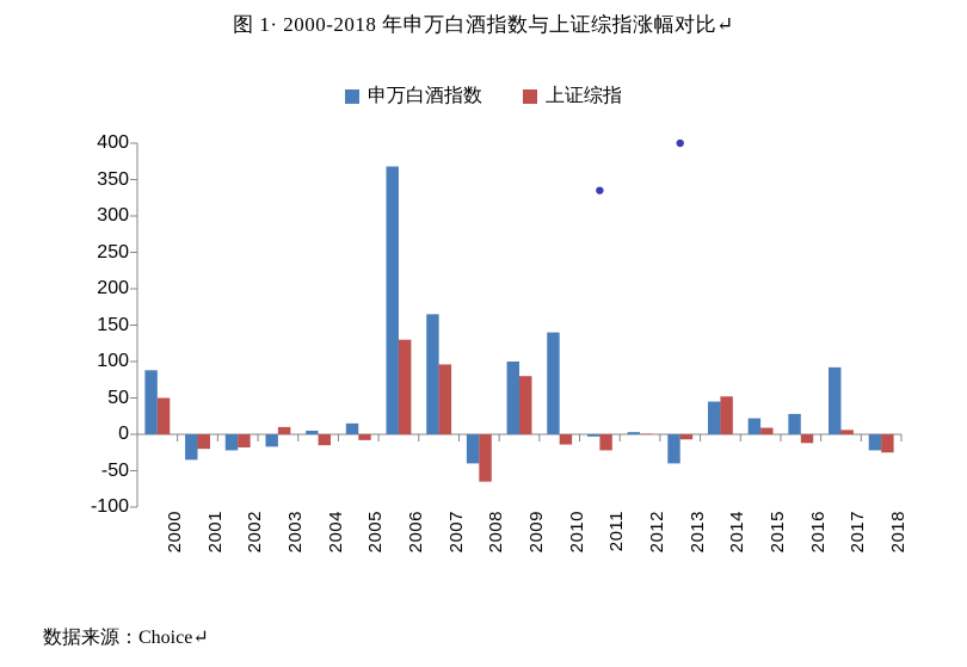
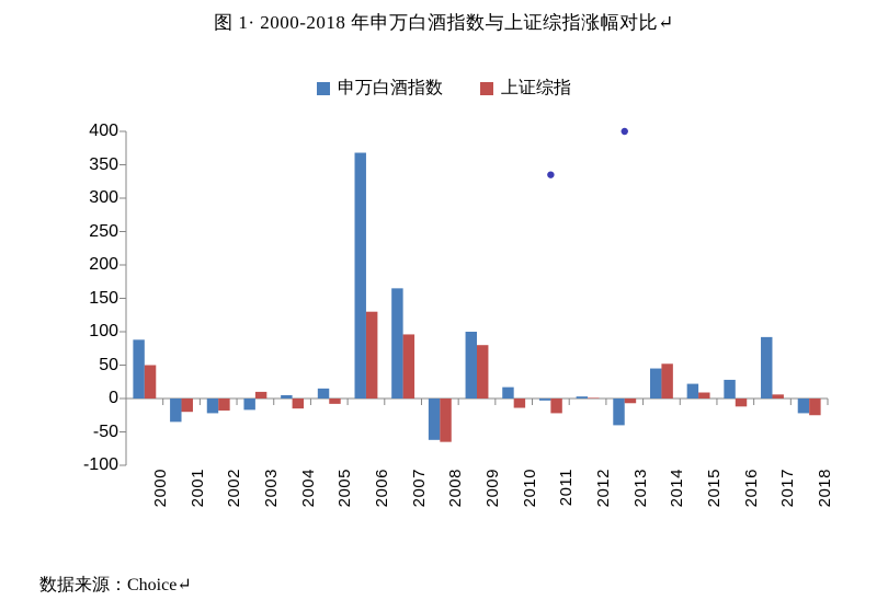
申万白酒指数/2008: -40 -> -60
申万白酒指数/2010: 140 -> 20
